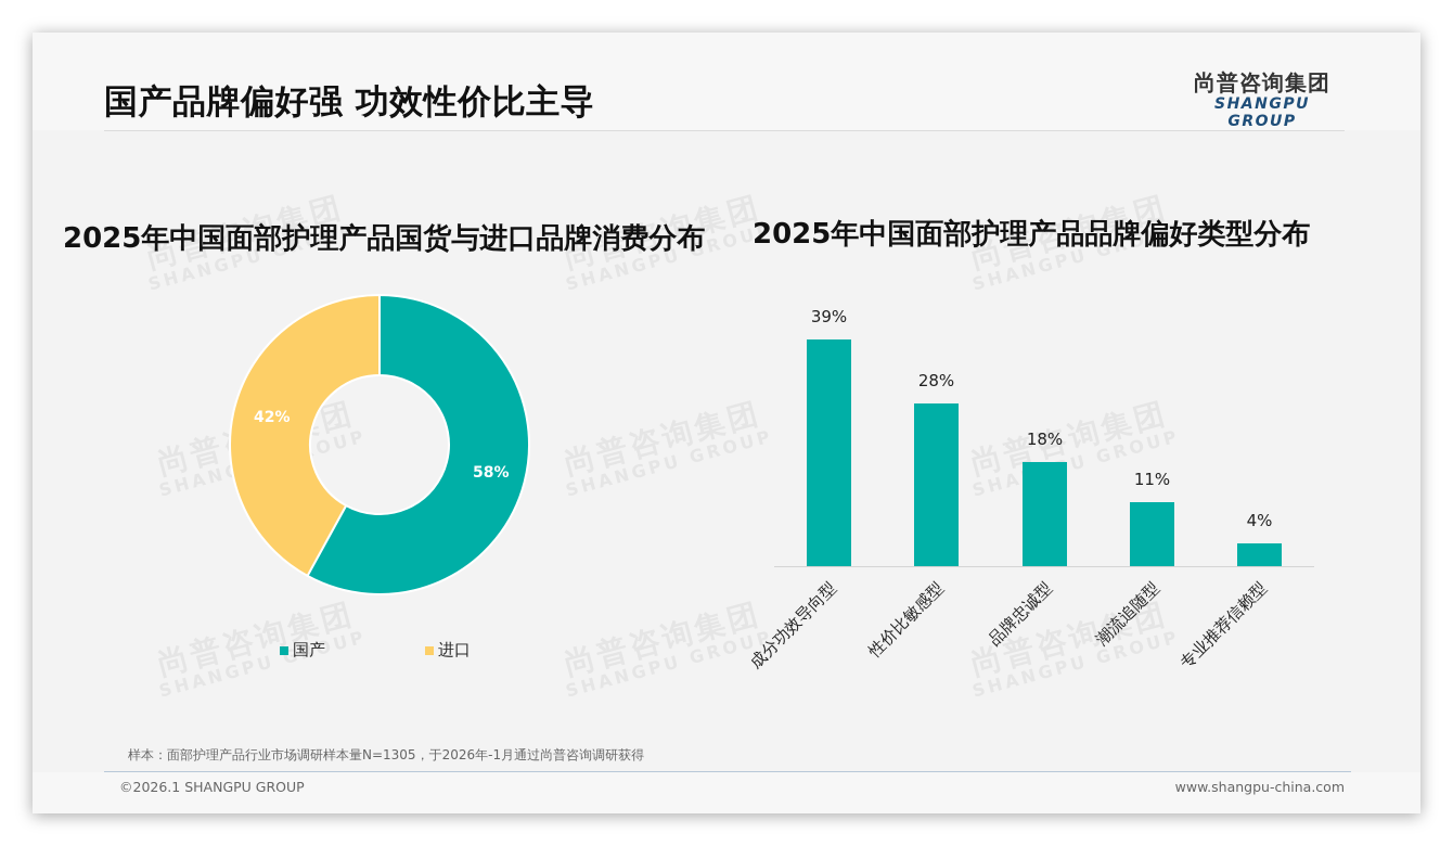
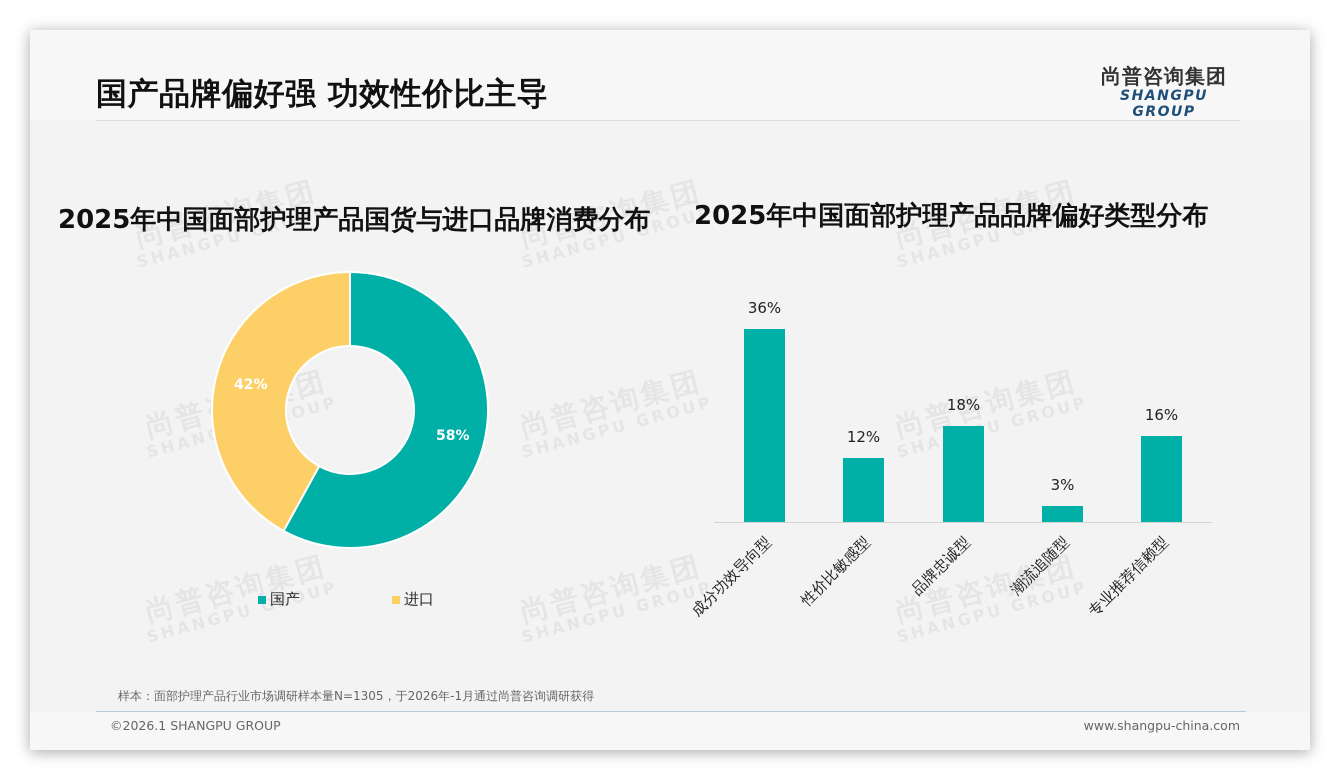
2025年中国面部护理产品品牌偏好类型分布/成分功效导向型: 39% -> 36%
2025年中国面部护理产品品牌偏好类型分布/性价比敏感型: 28% -> 12%
2025年中国面部护理产品品牌偏好类型分布/潮流追随型: 11% -> 3%
2025年中国面部护理产品品牌偏好类型分布/专业推荐信赖型: 4% -> 16%
